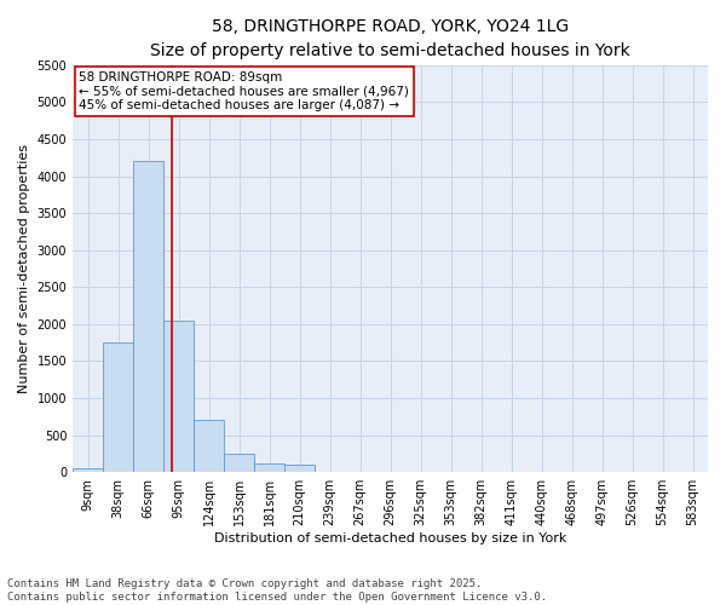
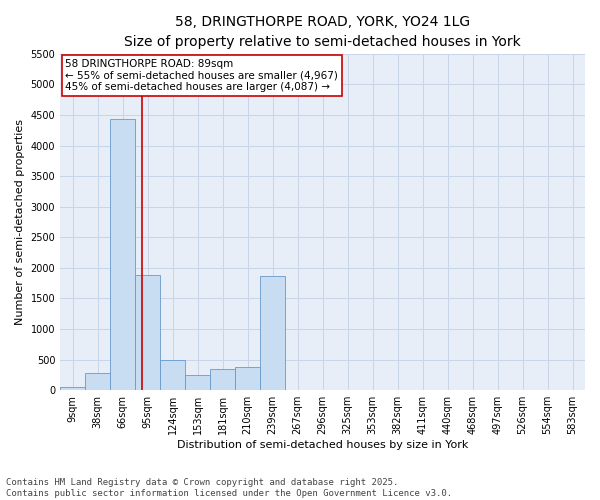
38sqm: 1750 -> 280
66sqm: 4200 -> 4440
95sqm: 2050 -> 1880
124sqm: 700 -> 500
181sqm: 120 -> 340
210sqm: 100 -> 380
239sqm: 10 -> 1860
